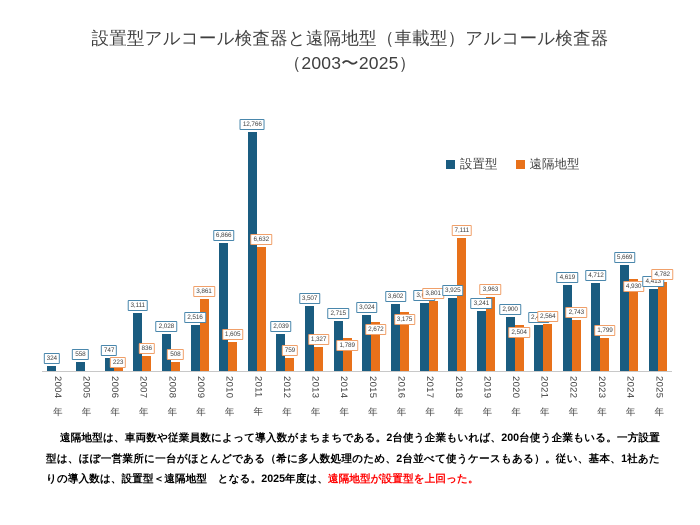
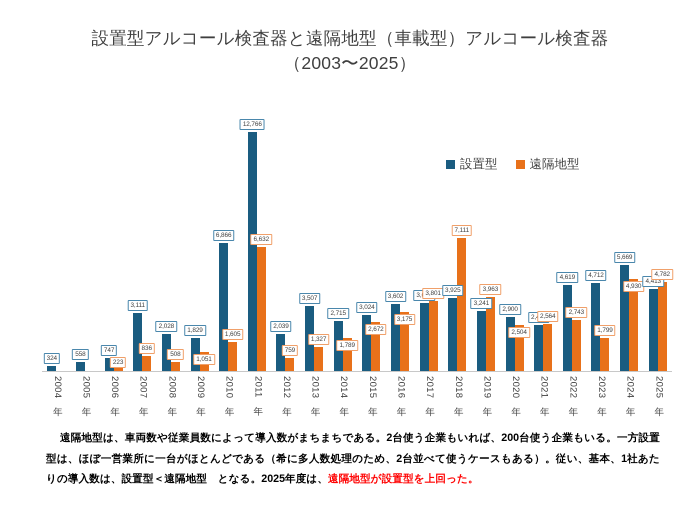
設置型/2009年: 2,516 -> 1,829
遠隔地型/2009年: 3,861 -> 1,051
